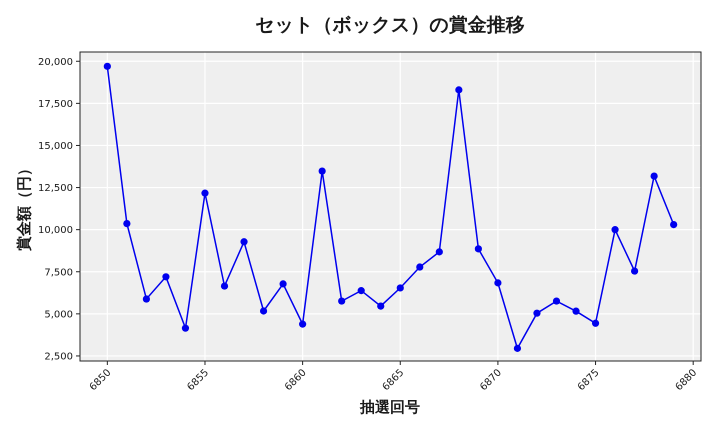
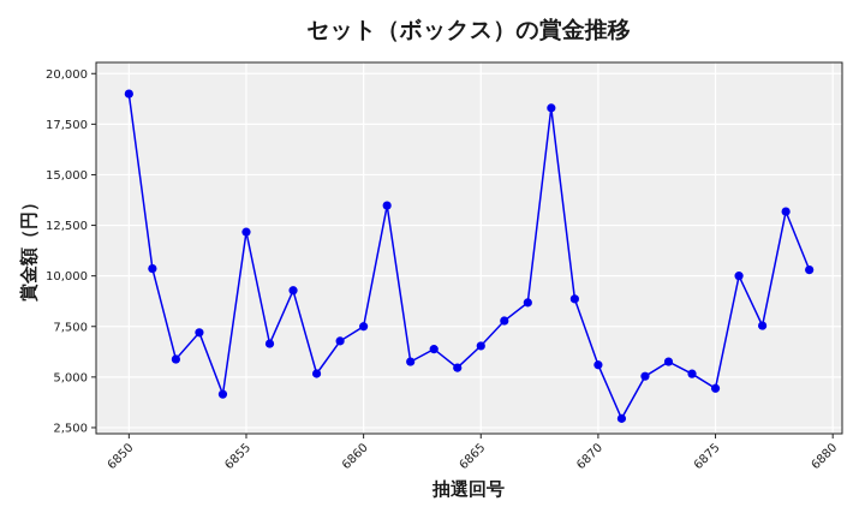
6850: 19700 -> 19000
6860: 4400 -> 7500
6870: 6800 -> 5600
